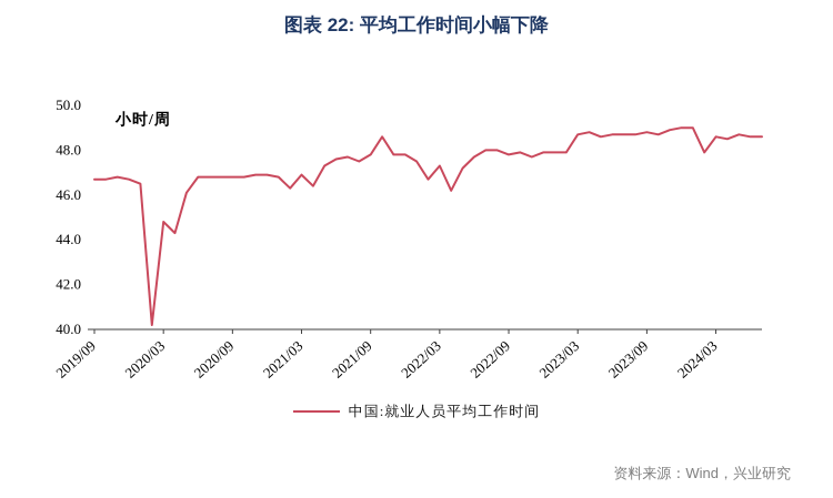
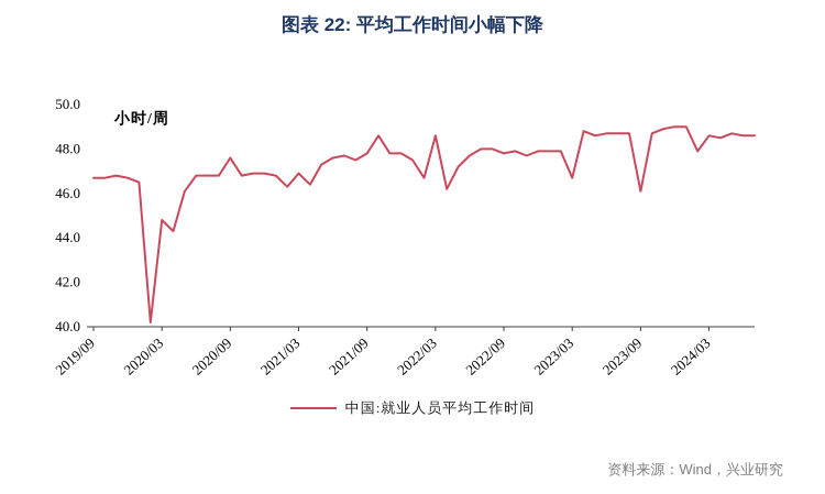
2020/09: 46.8 -> 47.6
2022/03: 47.3 -> 48.6
2023/03: 48.7 -> 46.7
2023/09: 48.8 -> 46.1
